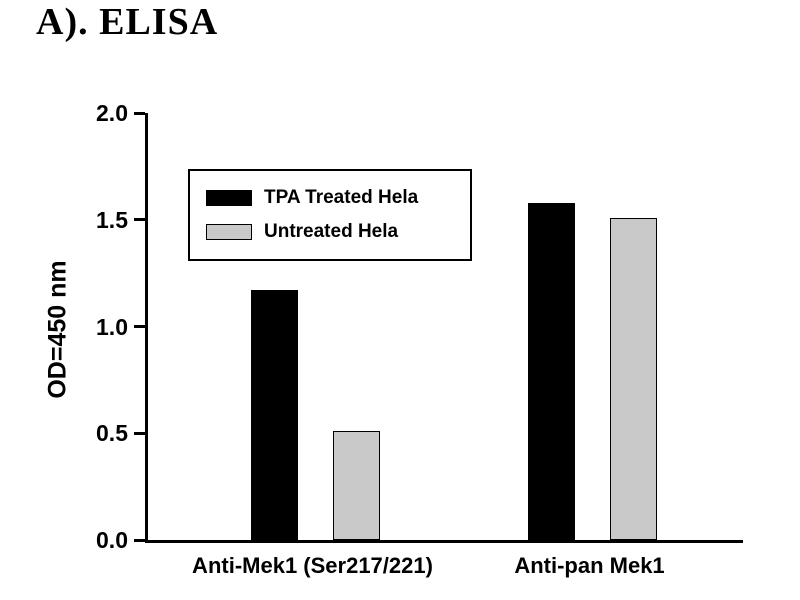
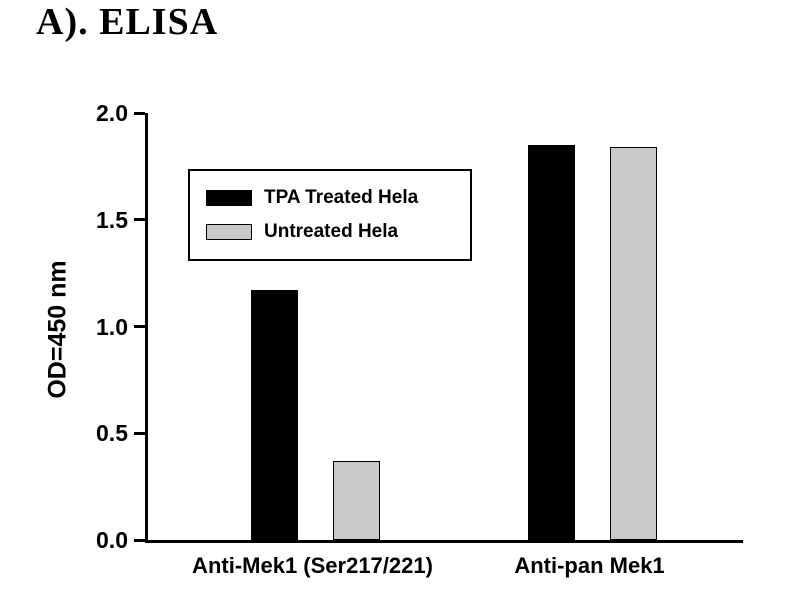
Untreated Hela/Anti-Mek1 (Ser217/221): 0.51 -> 0.37
TPA Treated Hela/Anti-pan Mek1: 1.58 -> 1.85
Untreated Hela/Anti-pan Mek1: 1.51 -> 1.84
